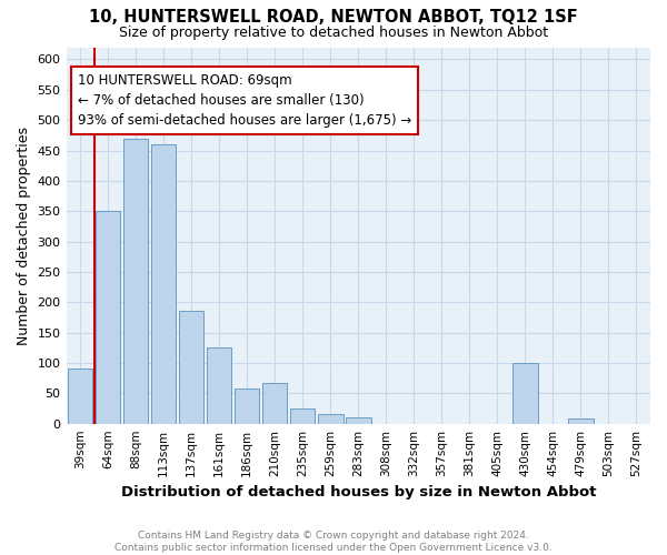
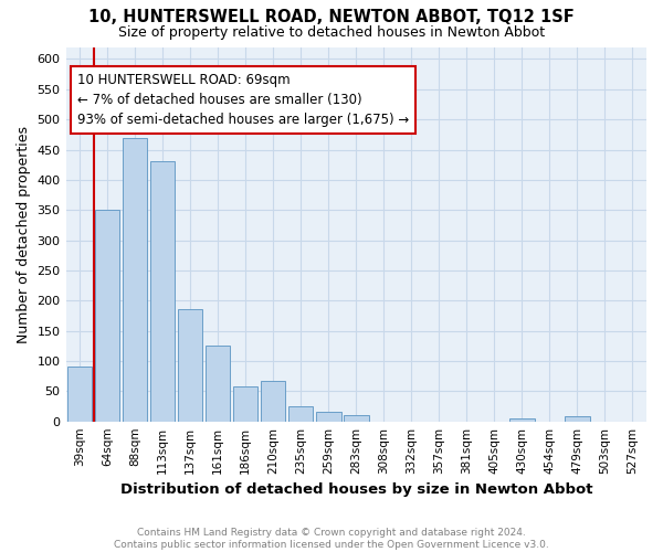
113sqm: 460 -> 430
430sqm: 100 -> 5
